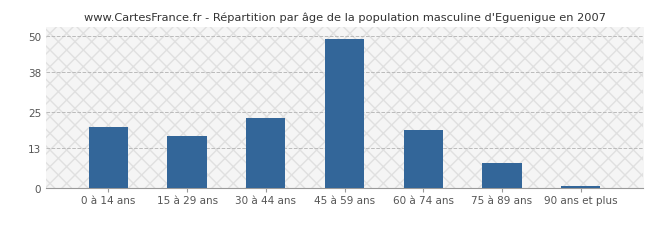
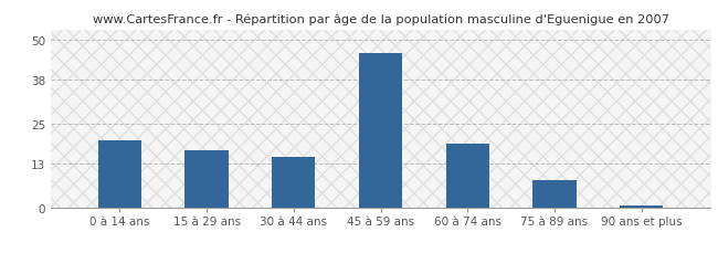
30 à 44 ans: 23.0 -> 15.0
45 à 59 ans: 49.0 -> 46.0
